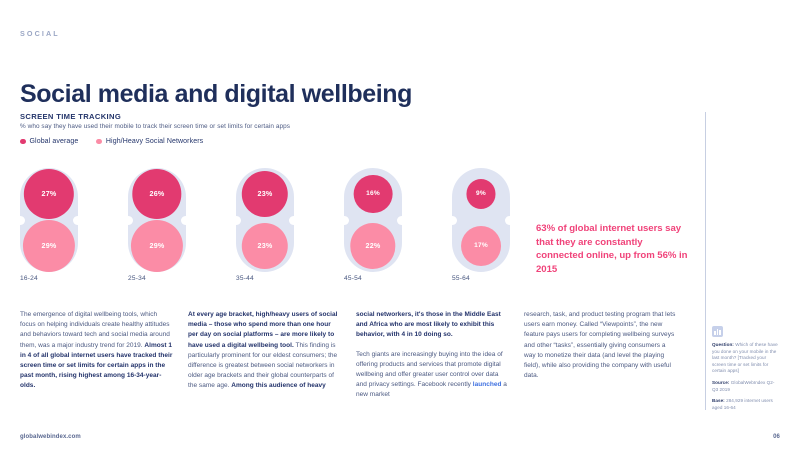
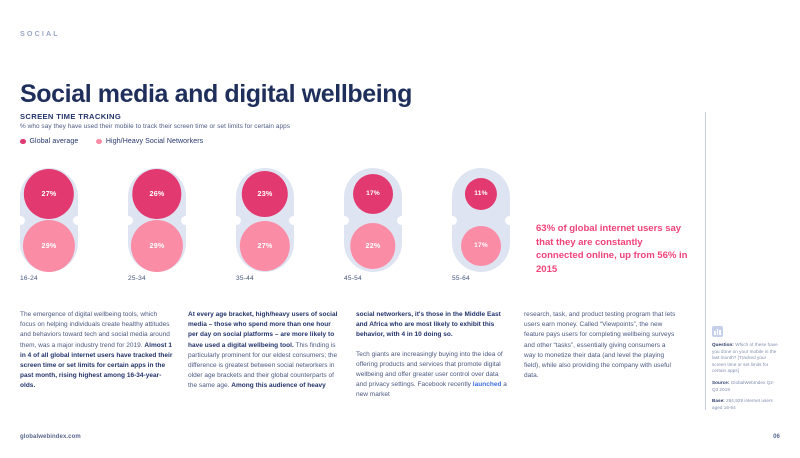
High/Heavy Social Networkers/35-44: 23% -> 27%
Global average/45-54: 16% -> 17%
Global average/55-64: 9% -> 11%
